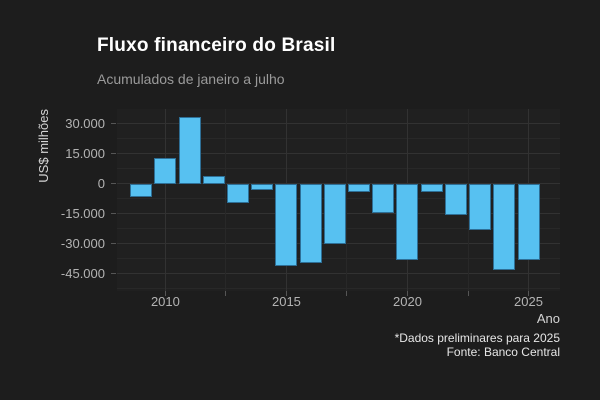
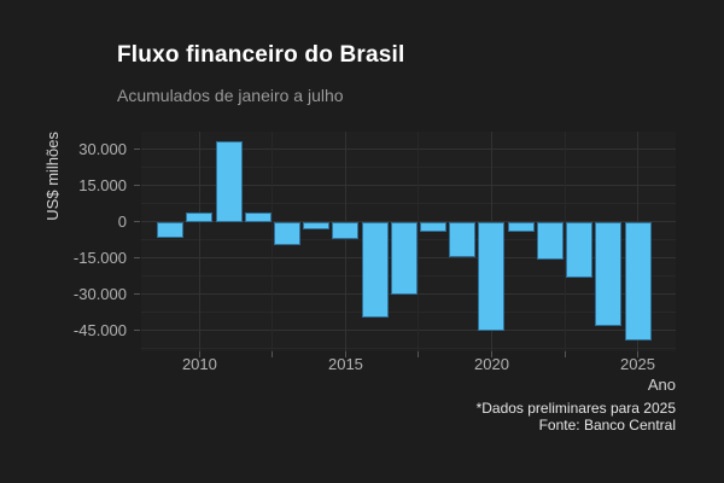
2010: 13000 -> 4000
2015: -41000 -> -7000
2020: -38000 -> -45000
2025: -38000 -> -49000
